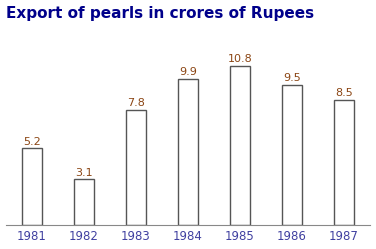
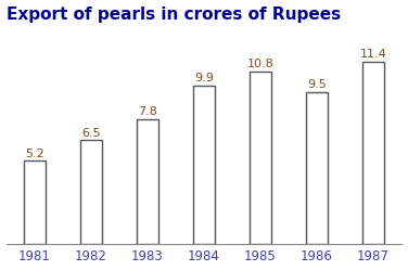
1982: 3.1 -> 6.5
1987: 8.5 -> 11.4
